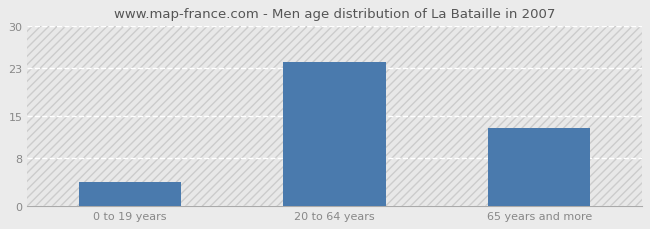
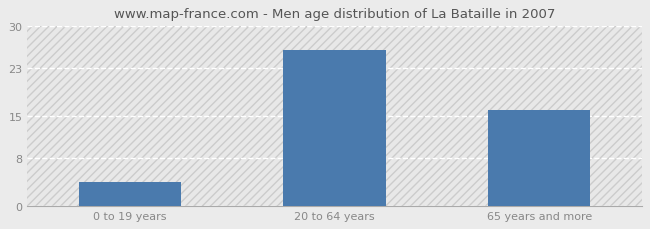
20 to 64 years: 24 -> 26
65 years and more: 13 -> 16
